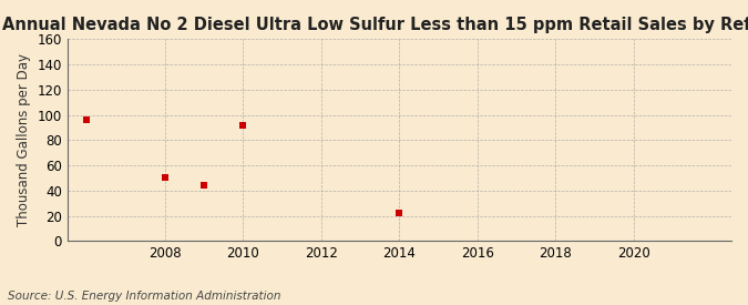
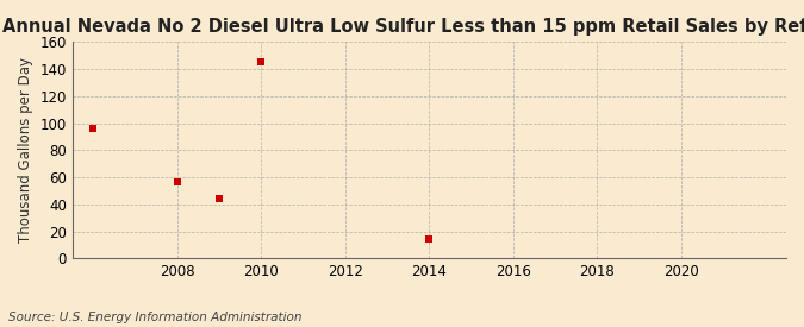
2008: 50 -> 57
2010: 92 -> 145
2014: 22 -> 14
